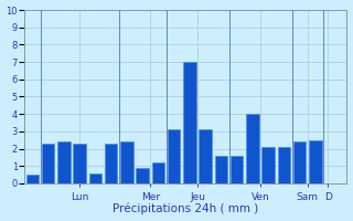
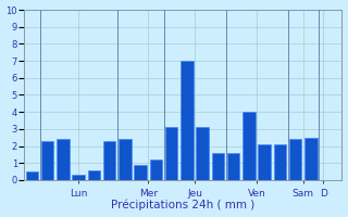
Lun: 2.3 -> 0.3
